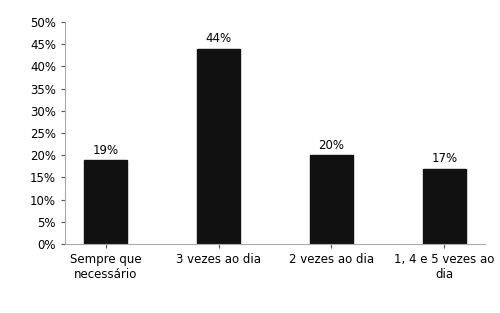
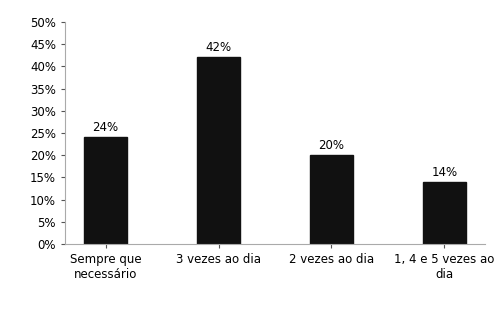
Sempre que necessário: 19% -> 24%
3 vezes ao dia: 44% -> 42%
1, 4 e 5 vezes ao dia: 17% -> 14%
